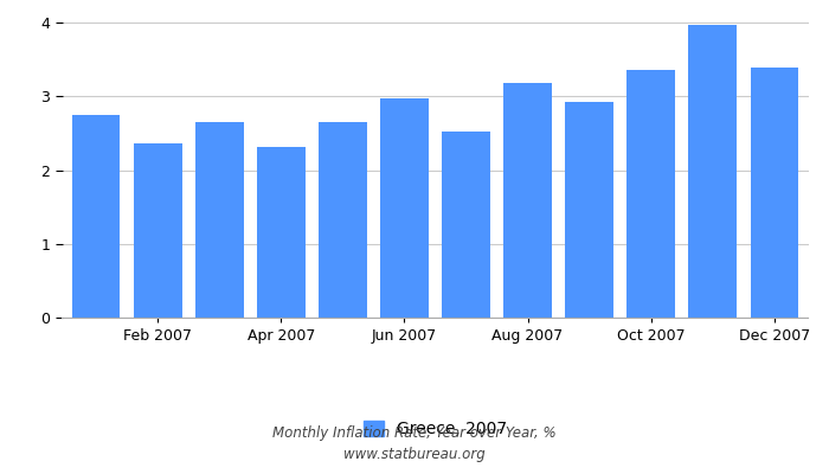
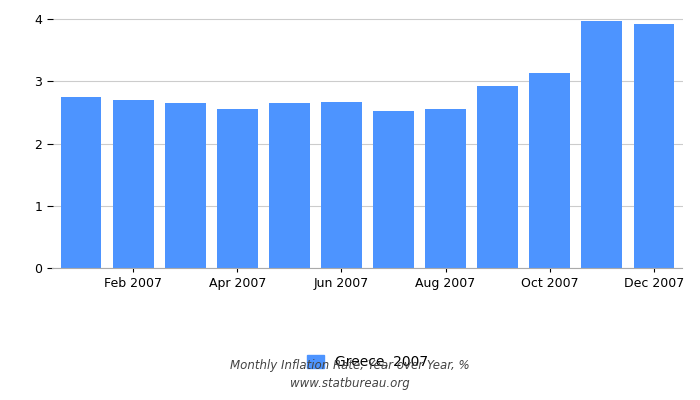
Feb 2007: 2.36 -> 2.70
Apr 2007: 2.32 -> 2.55
Jun 2007: 2.98 -> 2.67
Aug 2007: 3.18 -> 2.55
Oct 2007: 3.36 -> 3.13
Dec 2007: 3.40 -> 3.92
